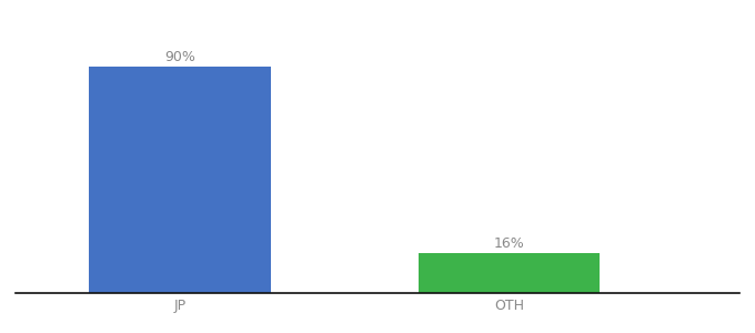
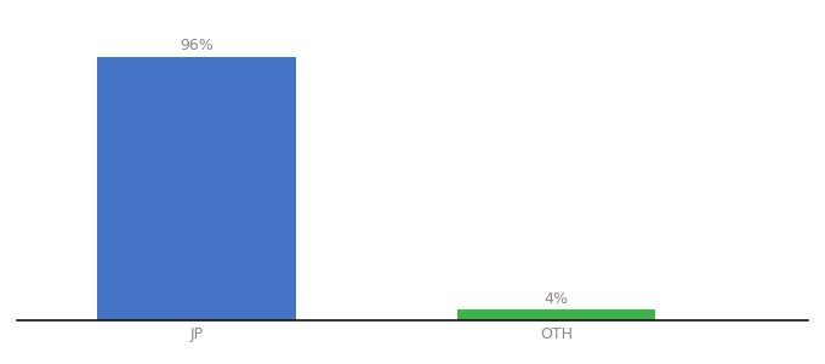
JP: 90% -> 96%
OTH: 16% -> 4%
